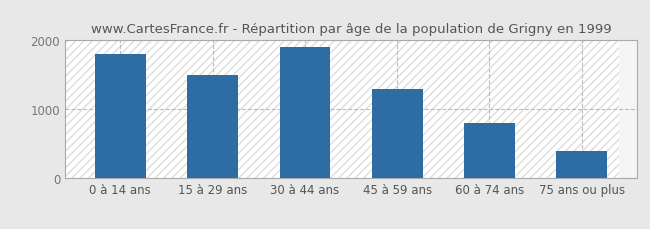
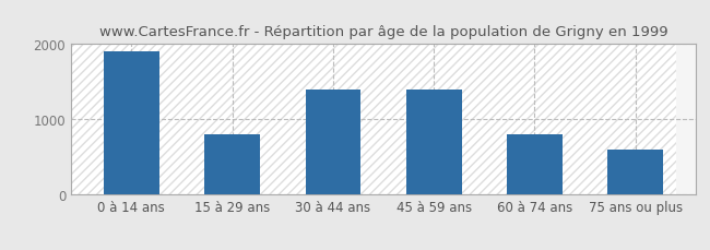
0 à 14 ans: 1800 -> 1900
15 à 29 ans: 1500 -> 800
30 à 44 ans: 1900 -> 1400
45 à 59 ans: 1300 -> 1400
75 ans ou plus: 400 -> 600
